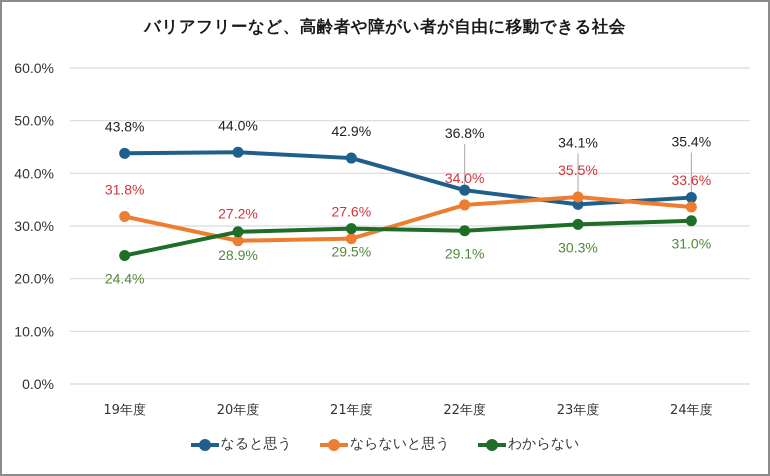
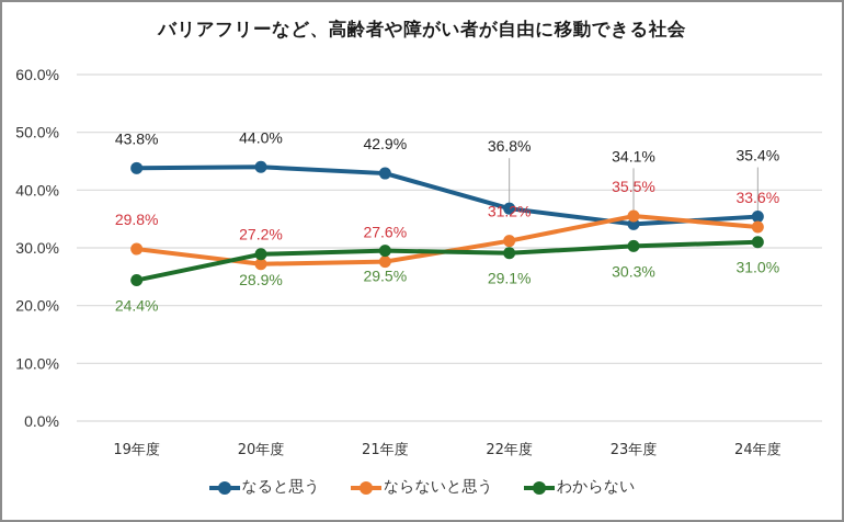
ならないと思う/19年度: 31.8% -> 29.8%
ならないと思う/22年度: 34.0% -> 31.2%
